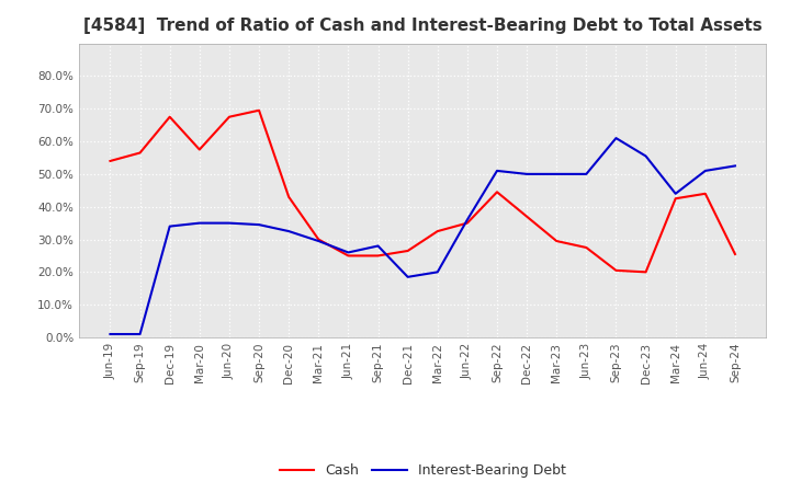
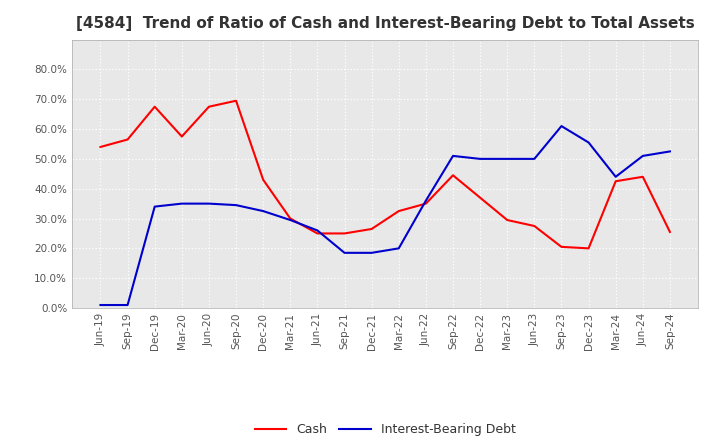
Interest-Bearing Debt/Sep-21: 28.0% -> 18.5%
